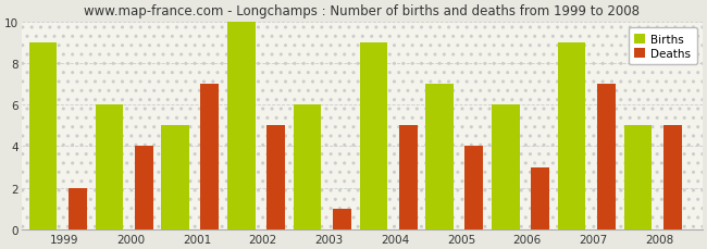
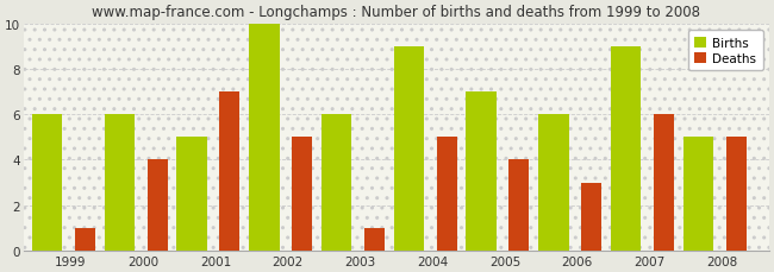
Births/1999: 9 -> 6
Deaths/1999: 2 -> 1
Deaths/2007: 7 -> 6
